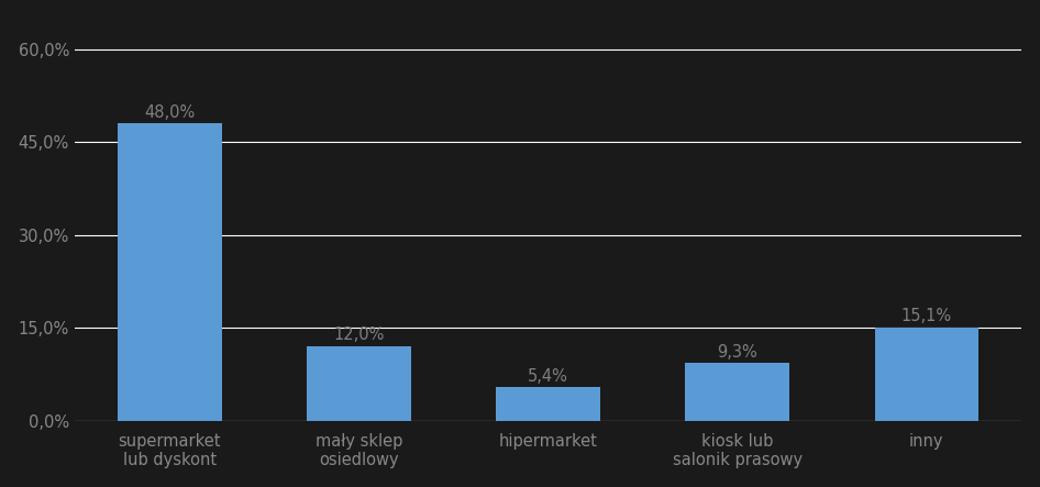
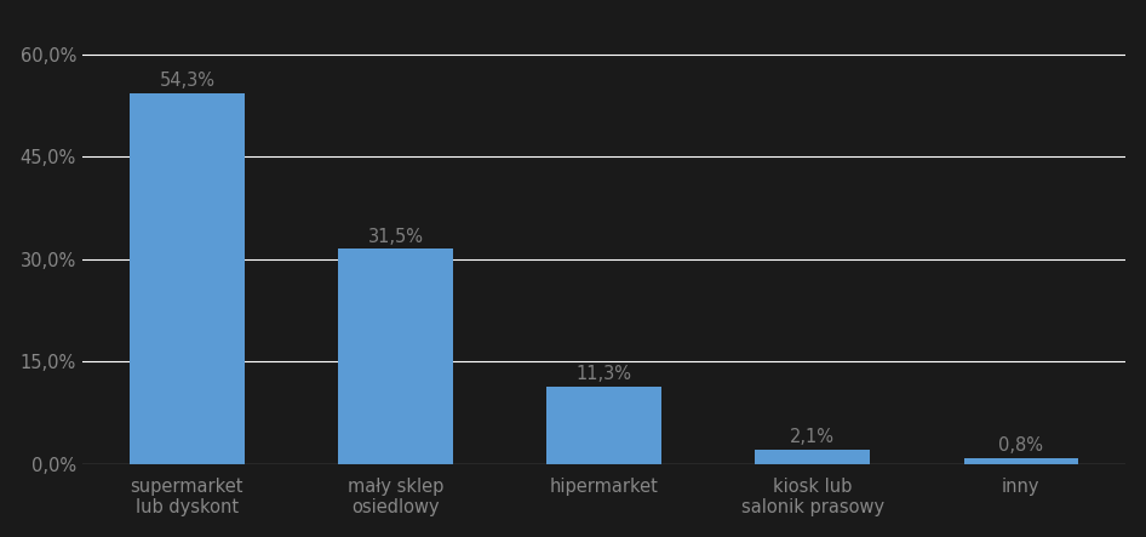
supermarket lub dyskont: 48,0% -> 54,3%
mały sklep osiedlowy: 12,0% -> 31,5%
hipermarket: 5,4% -> 11,3%
kiosk lub salonik prasowy: 9,3% -> 2,1%
inny: 15,1% -> 0,8%
